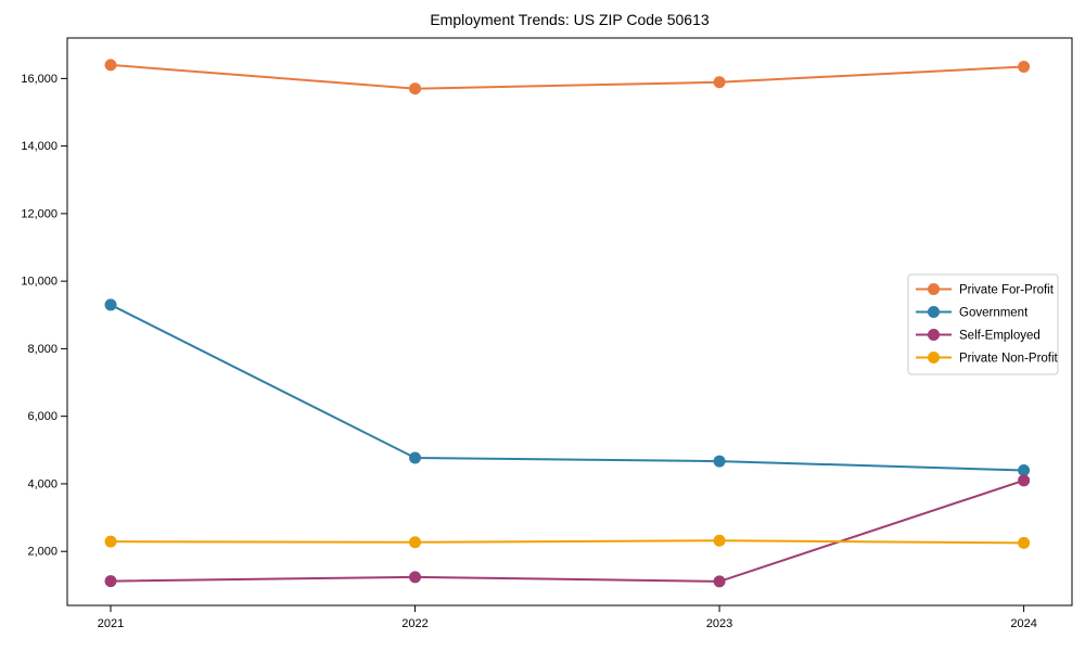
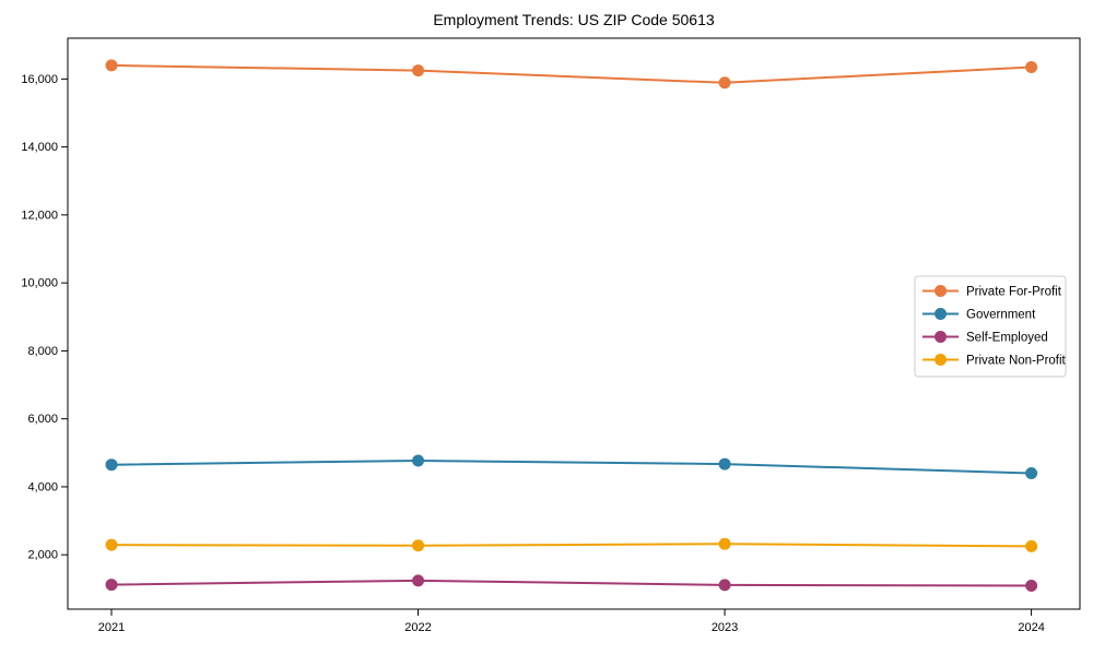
Government/2021: 9300 -> 4600
Private For-Profit/2022: 15700 -> 16200
Self-Employed/2024: 4100 -> 1100
